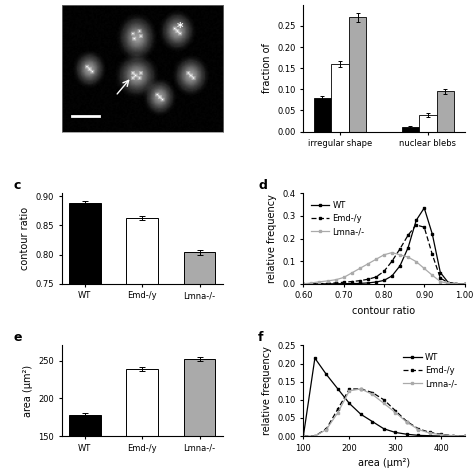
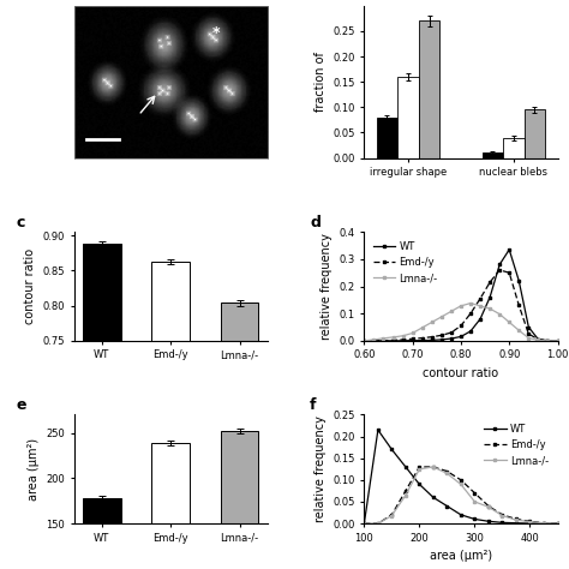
Lmna-/-/300: 0.065 -> 0.050
